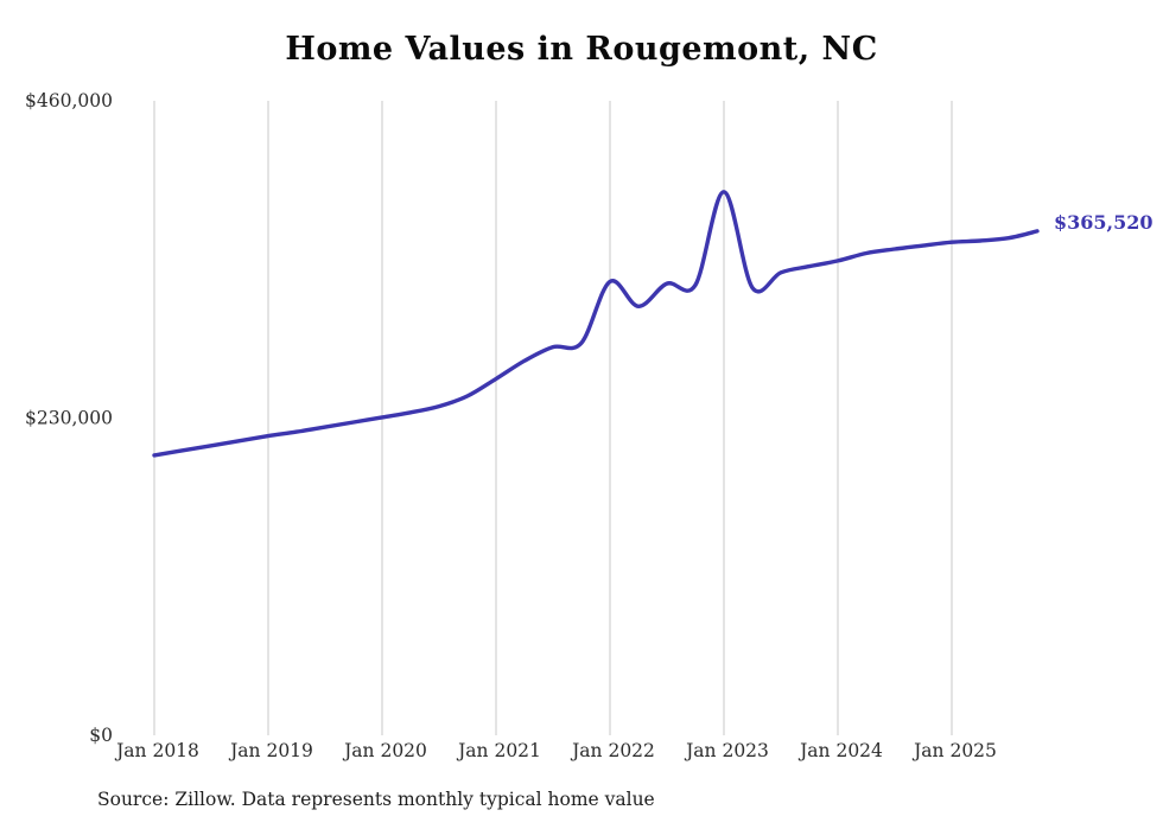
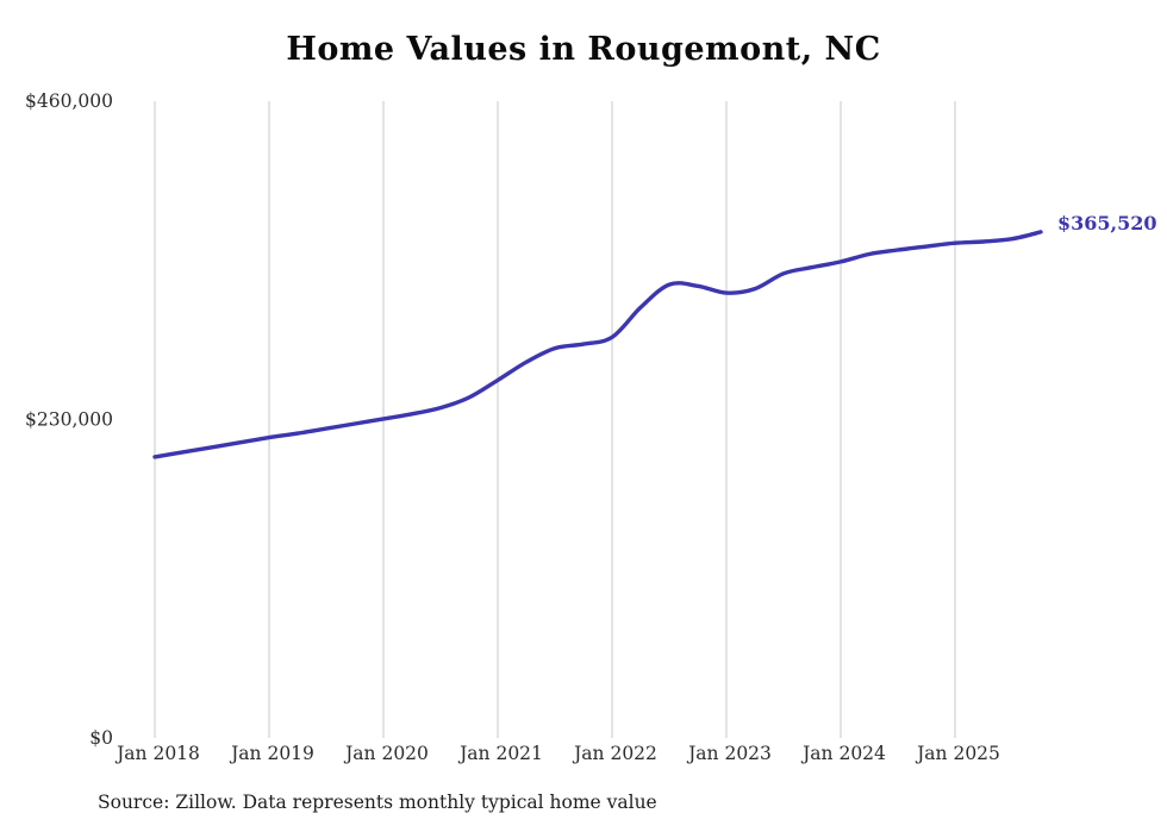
Jan 2022: $329000 -> $290000
Jan 2023: $394000 -> $322000
